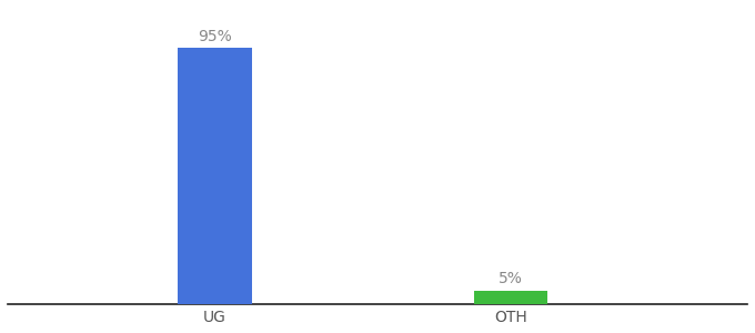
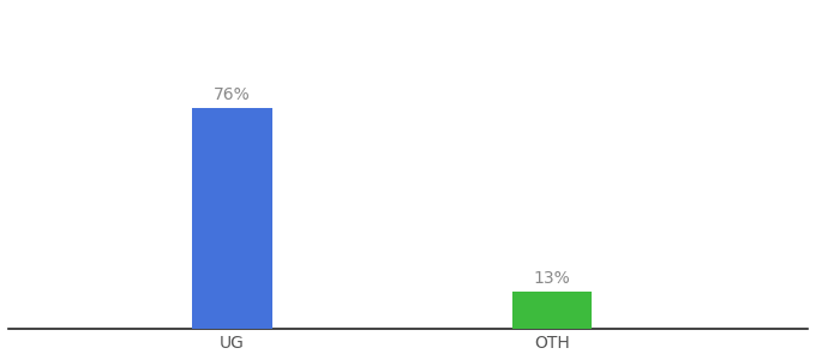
UG: 95% -> 76%
OTH: 5% -> 13%
